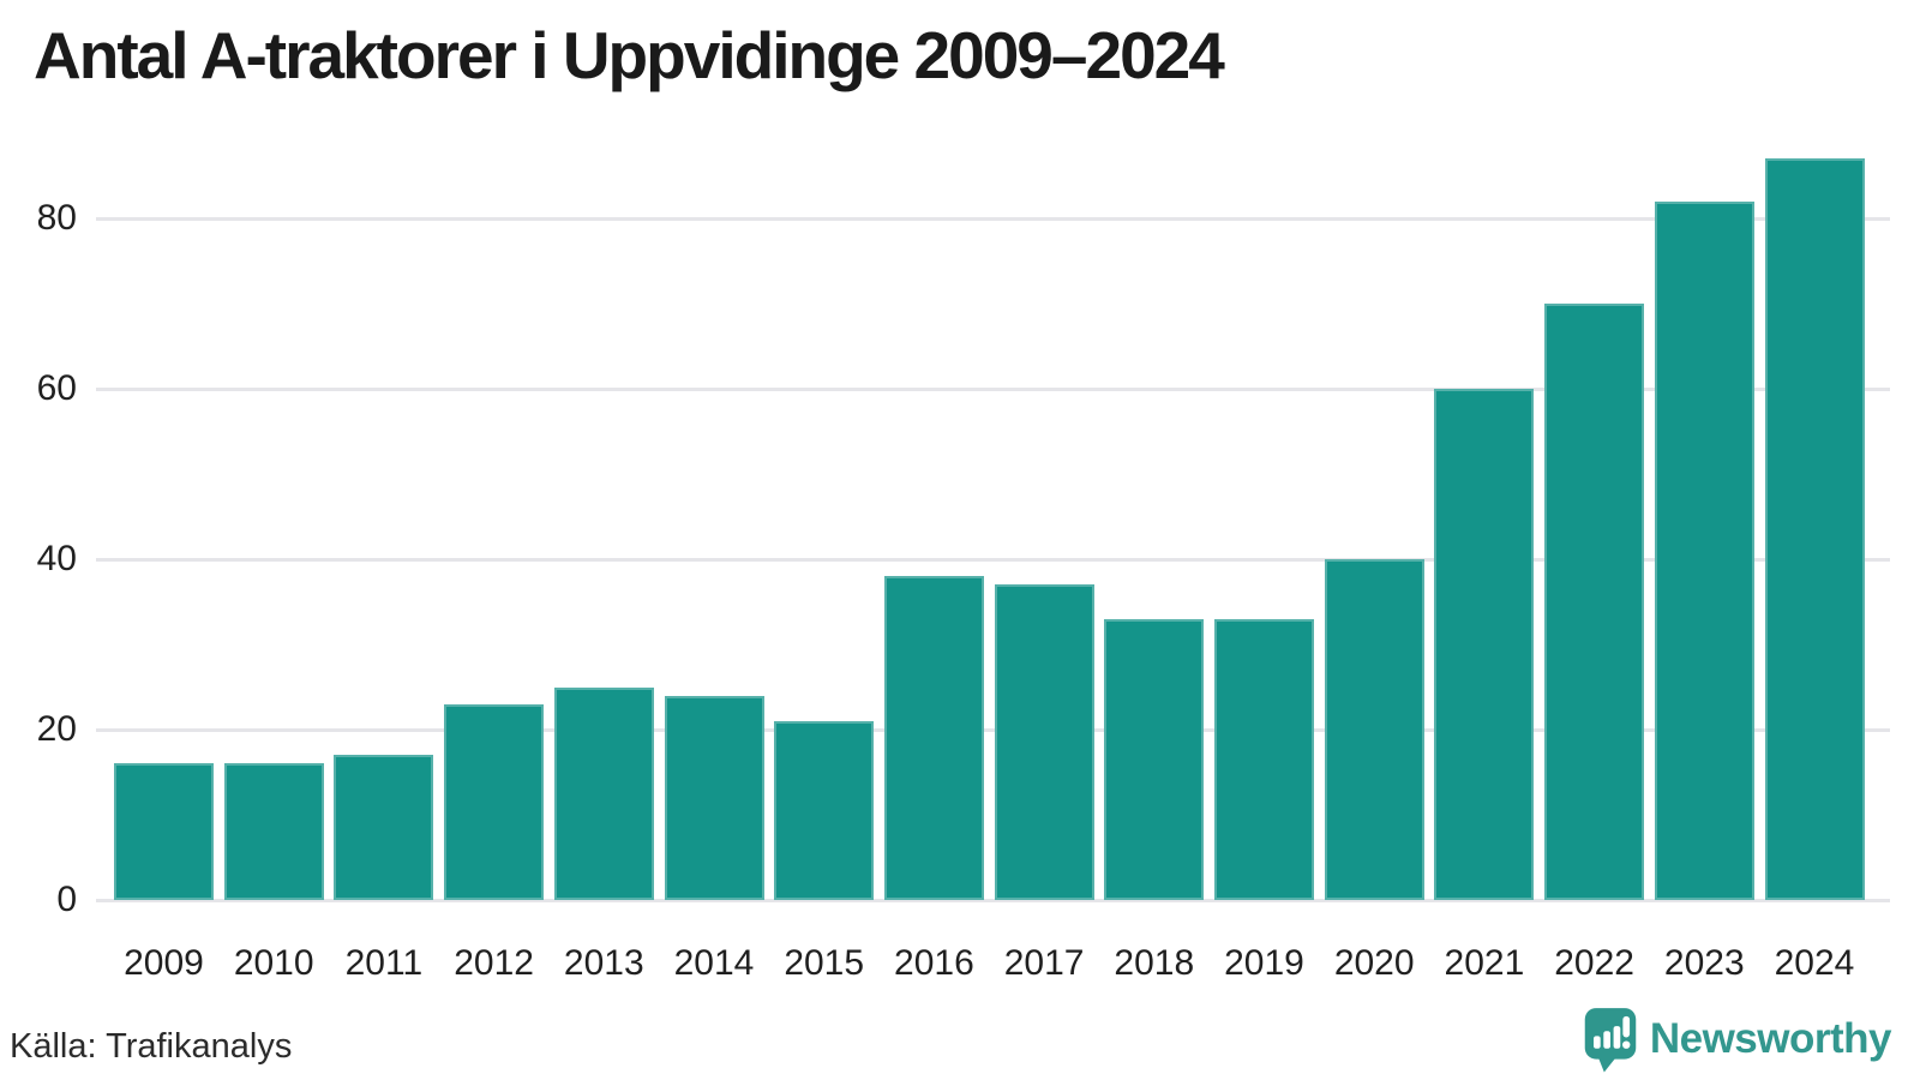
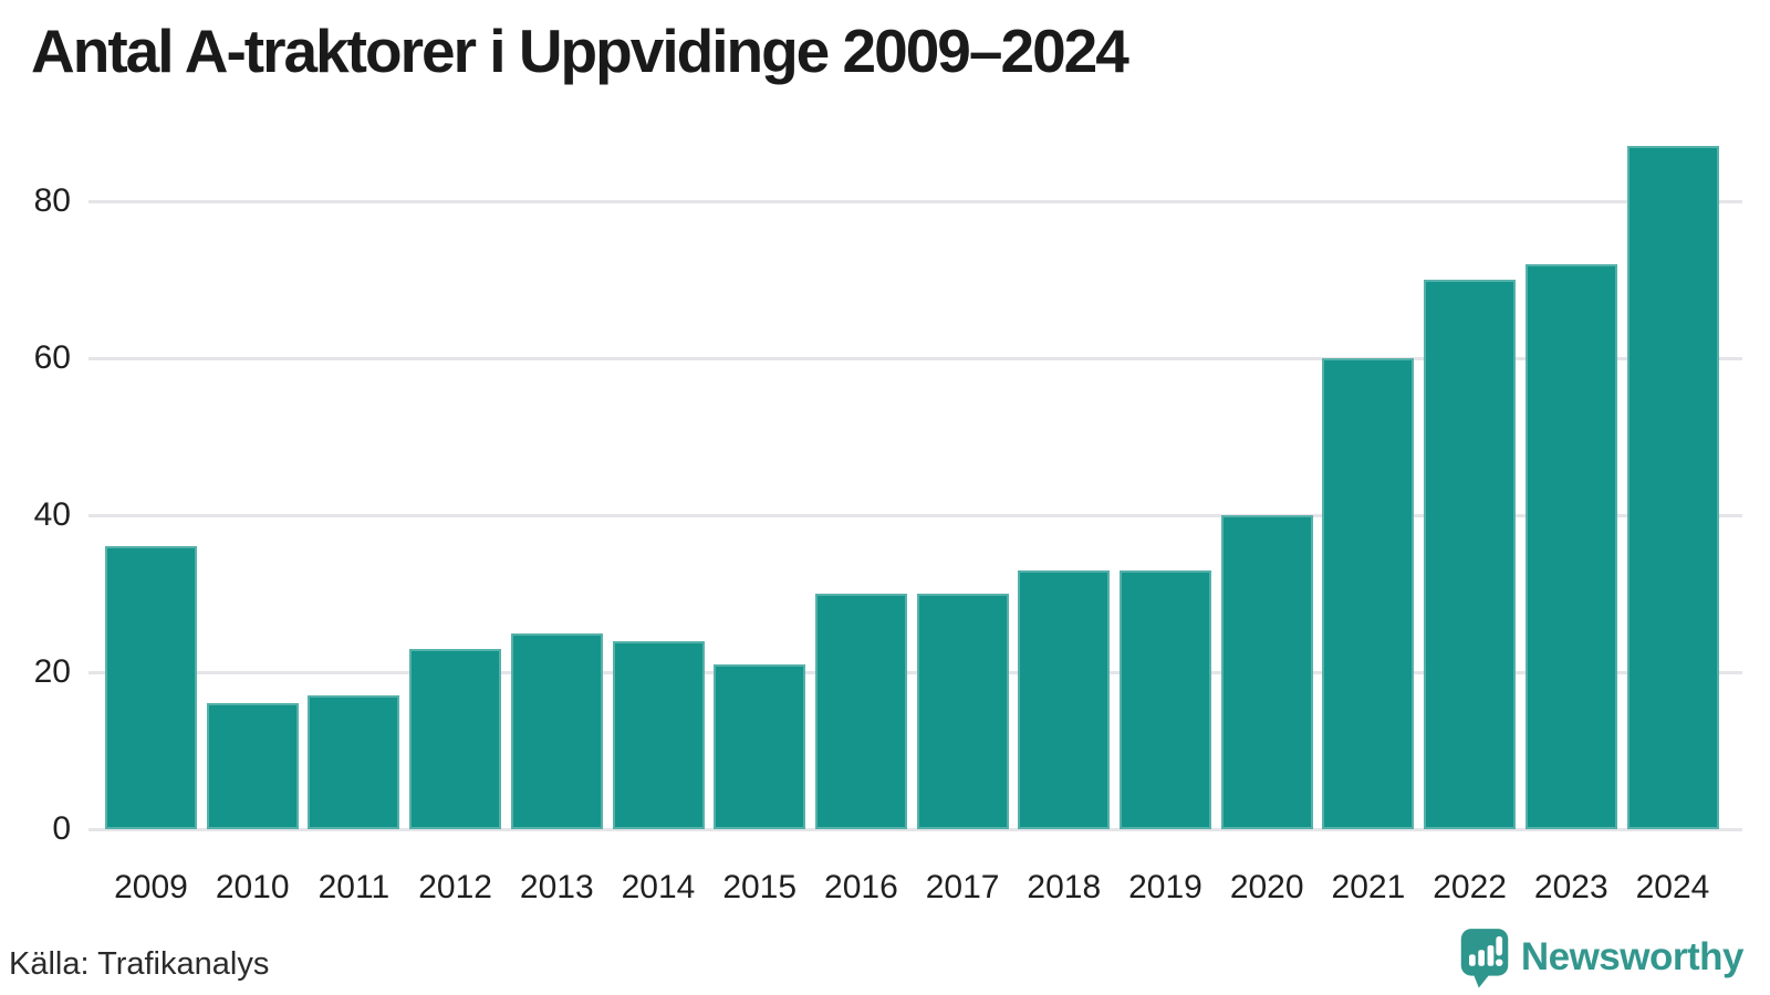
2009: 16 -> 36
2016: 38 -> 30
2017: 37 -> 30
2023: 82 -> 72
